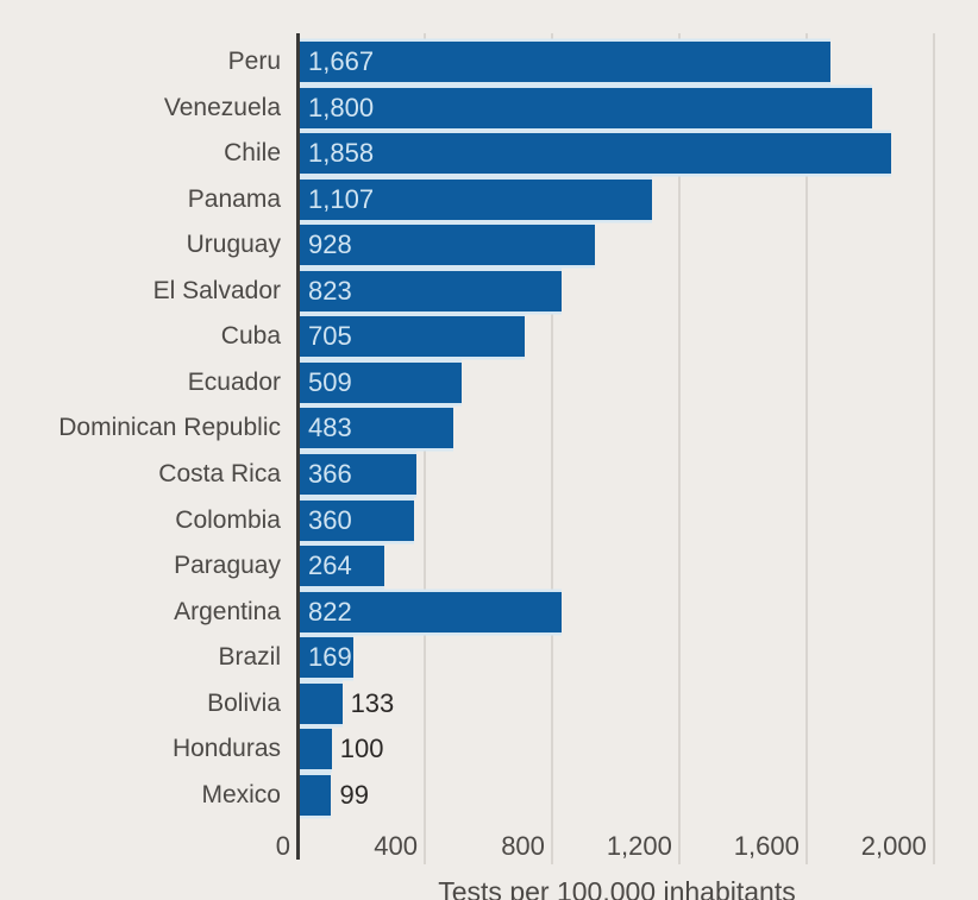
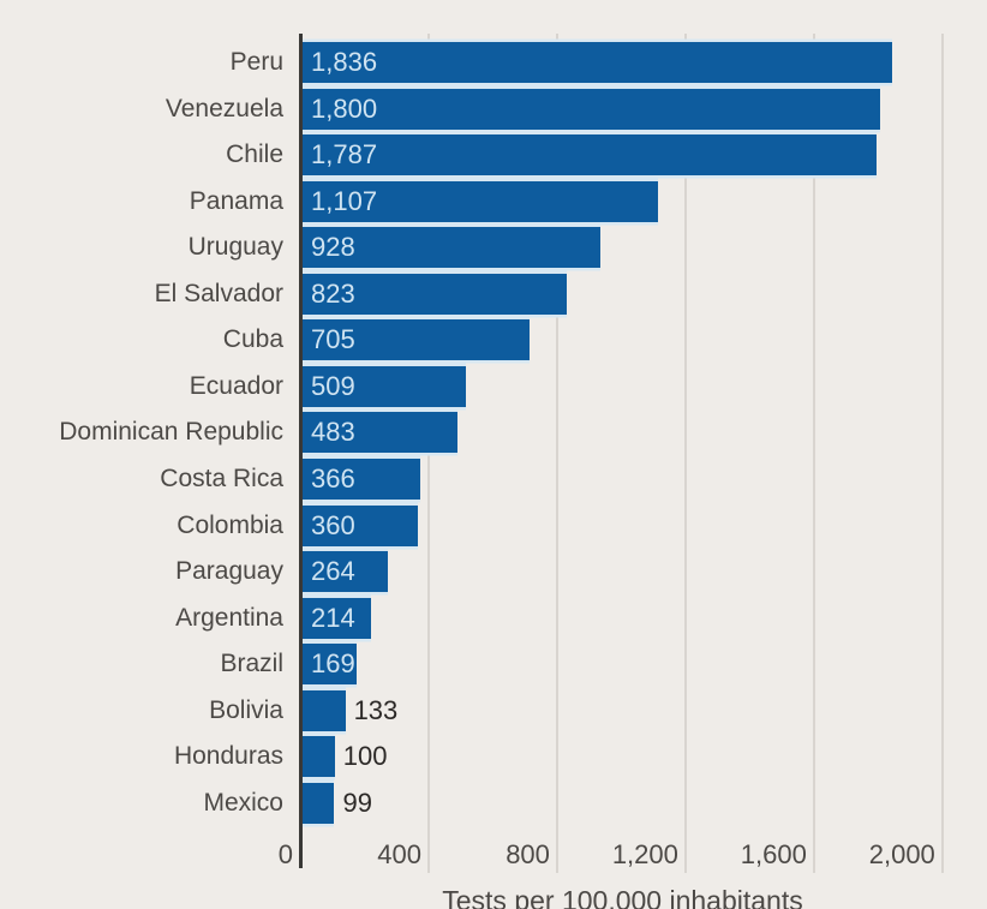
Peru: 1,667 -> 1,836
Chile: 1,858 -> 1,787
Argentina: 822 -> 214
